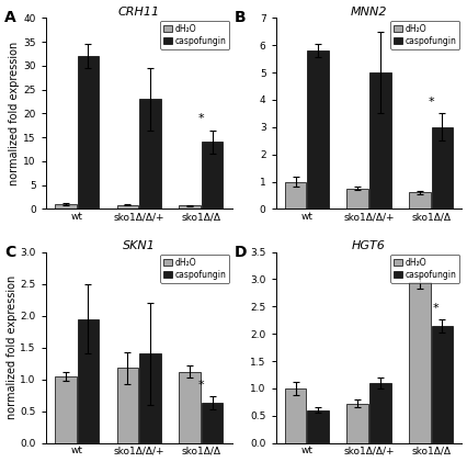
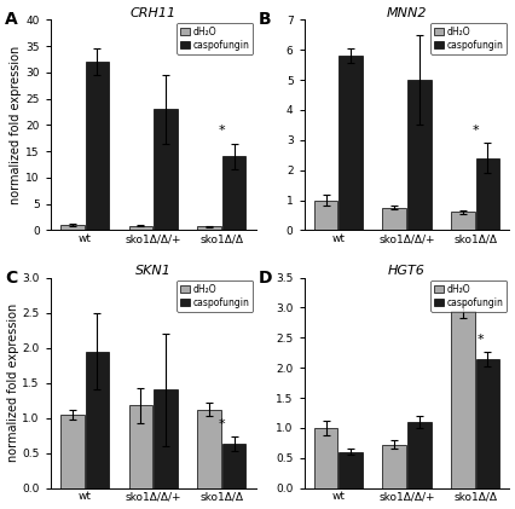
MNN2/caspofungin/sko1Δ/Δ: 3.0 -> 2.4
